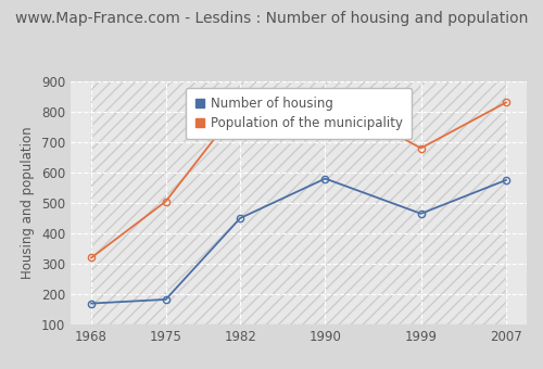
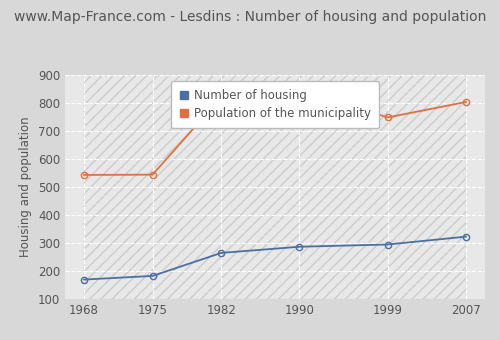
Population of the municipality/1968: 320 -> 543
Population of the municipality/1975: 505 -> 544
Number of housing/1982: 450 -> 265
Number of housing/1990: 580 -> 287
Number of housing/1999: 465 -> 295
Population of the municipality/1999: 680 -> 748
Number of housing/2007: 575 -> 323
Population of the municipality/2007: 830 -> 803
